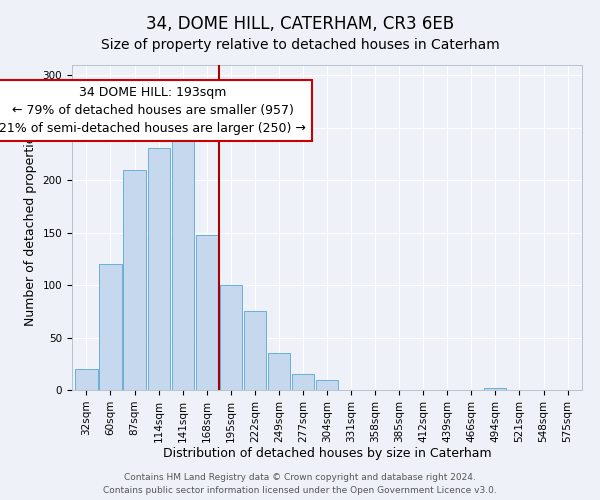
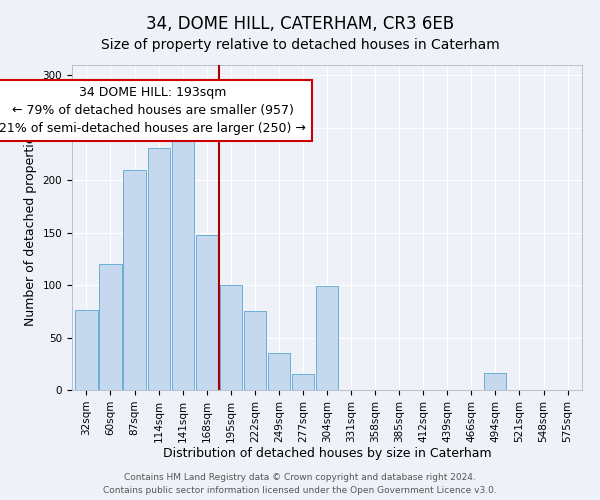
32sqm: 20 -> 76
304sqm: 10 -> 99
494sqm: 2 -> 16
